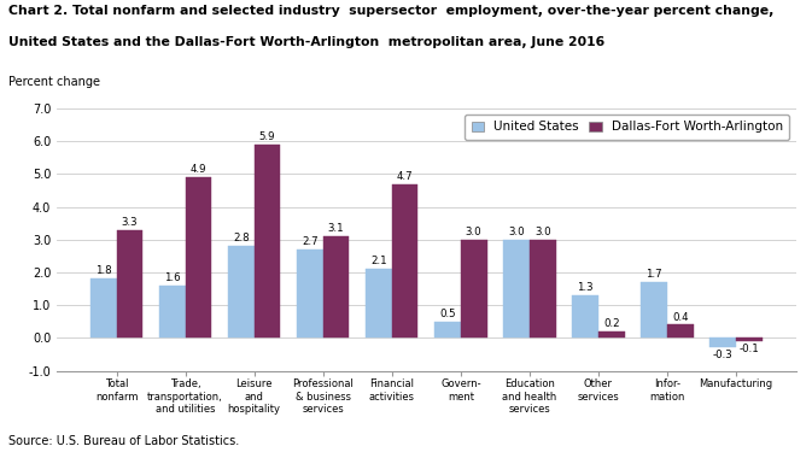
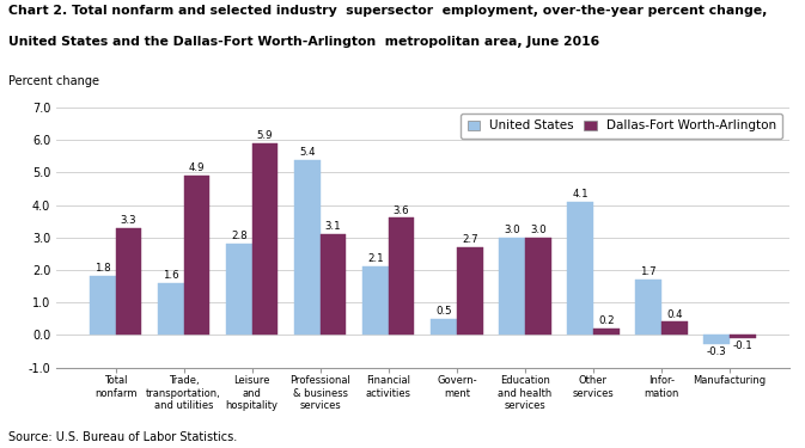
United States/Professional & business services: 2.7 -> 5.4
Dallas-Fort Worth-Arlington/Financial activities: 4.7 -> 3.6
Dallas-Fort Worth-Arlington/Govern- ment: 3.0 -> 2.7
United States/Other services: 1.3 -> 4.1
